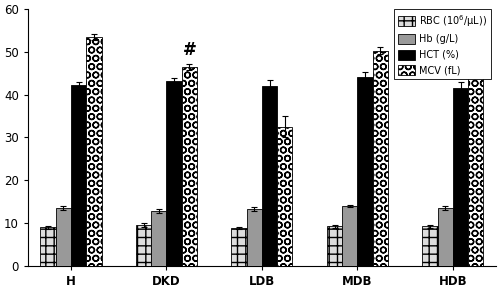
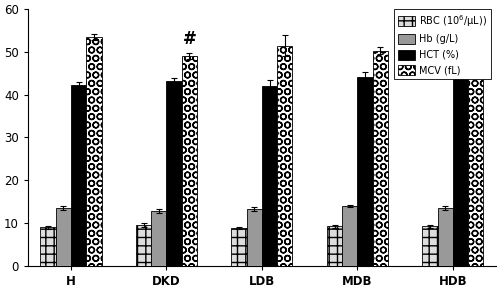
MCV (fL)/DKD: 46.5 -> 49.0
MCV (fL)/LDB: 32.5 -> 51.5
HCT (%)/HDB: 41.5 -> 44.2
